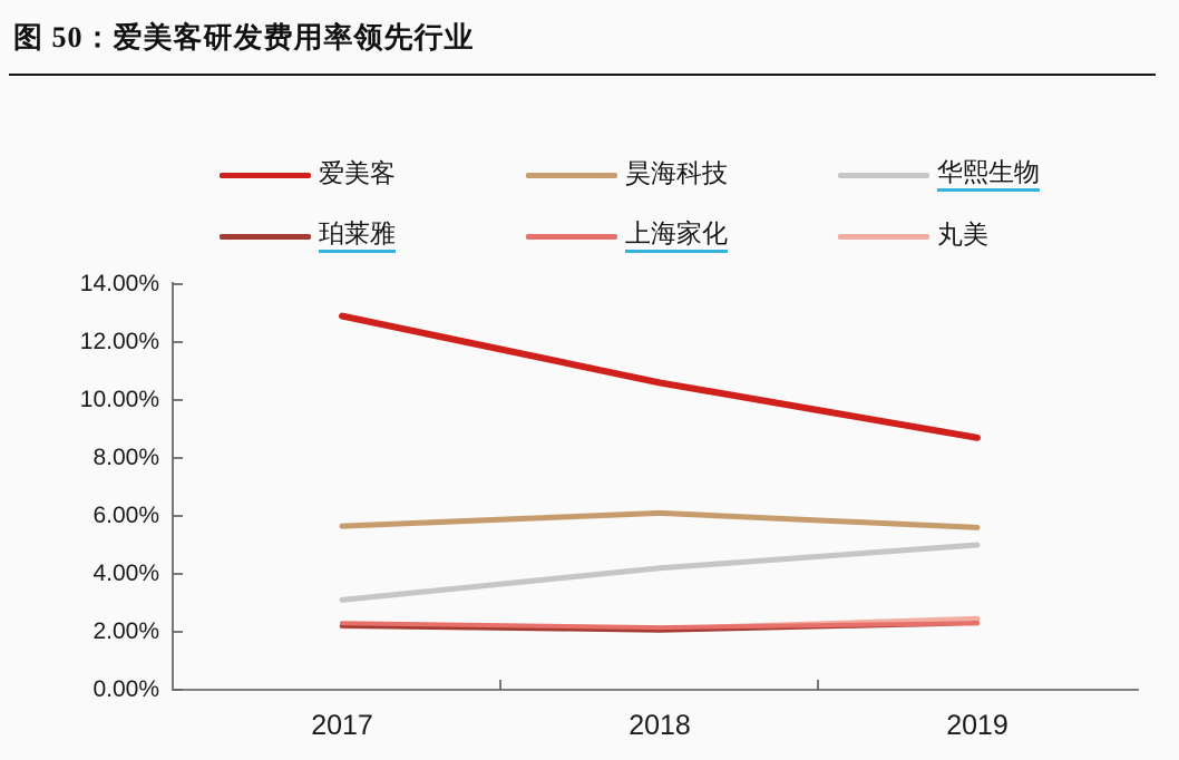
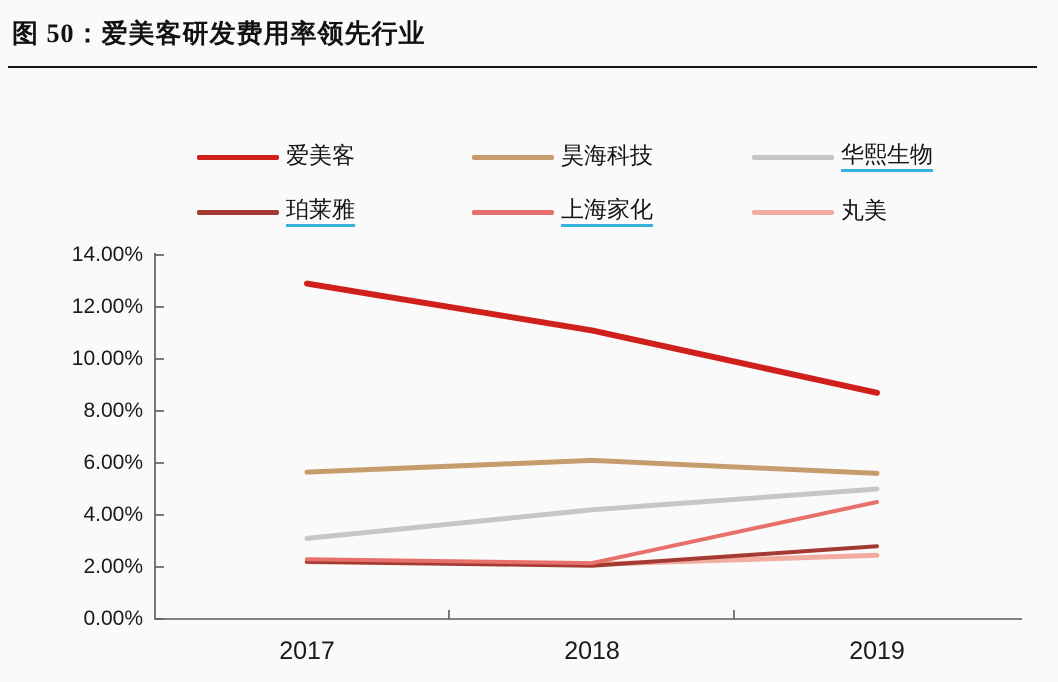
爱美客/2018: 10.6% -> 11.1%
珀莱雅/2019: 2.3% -> 2.8%
上海家化/2019: 2.3% -> 4.5%
